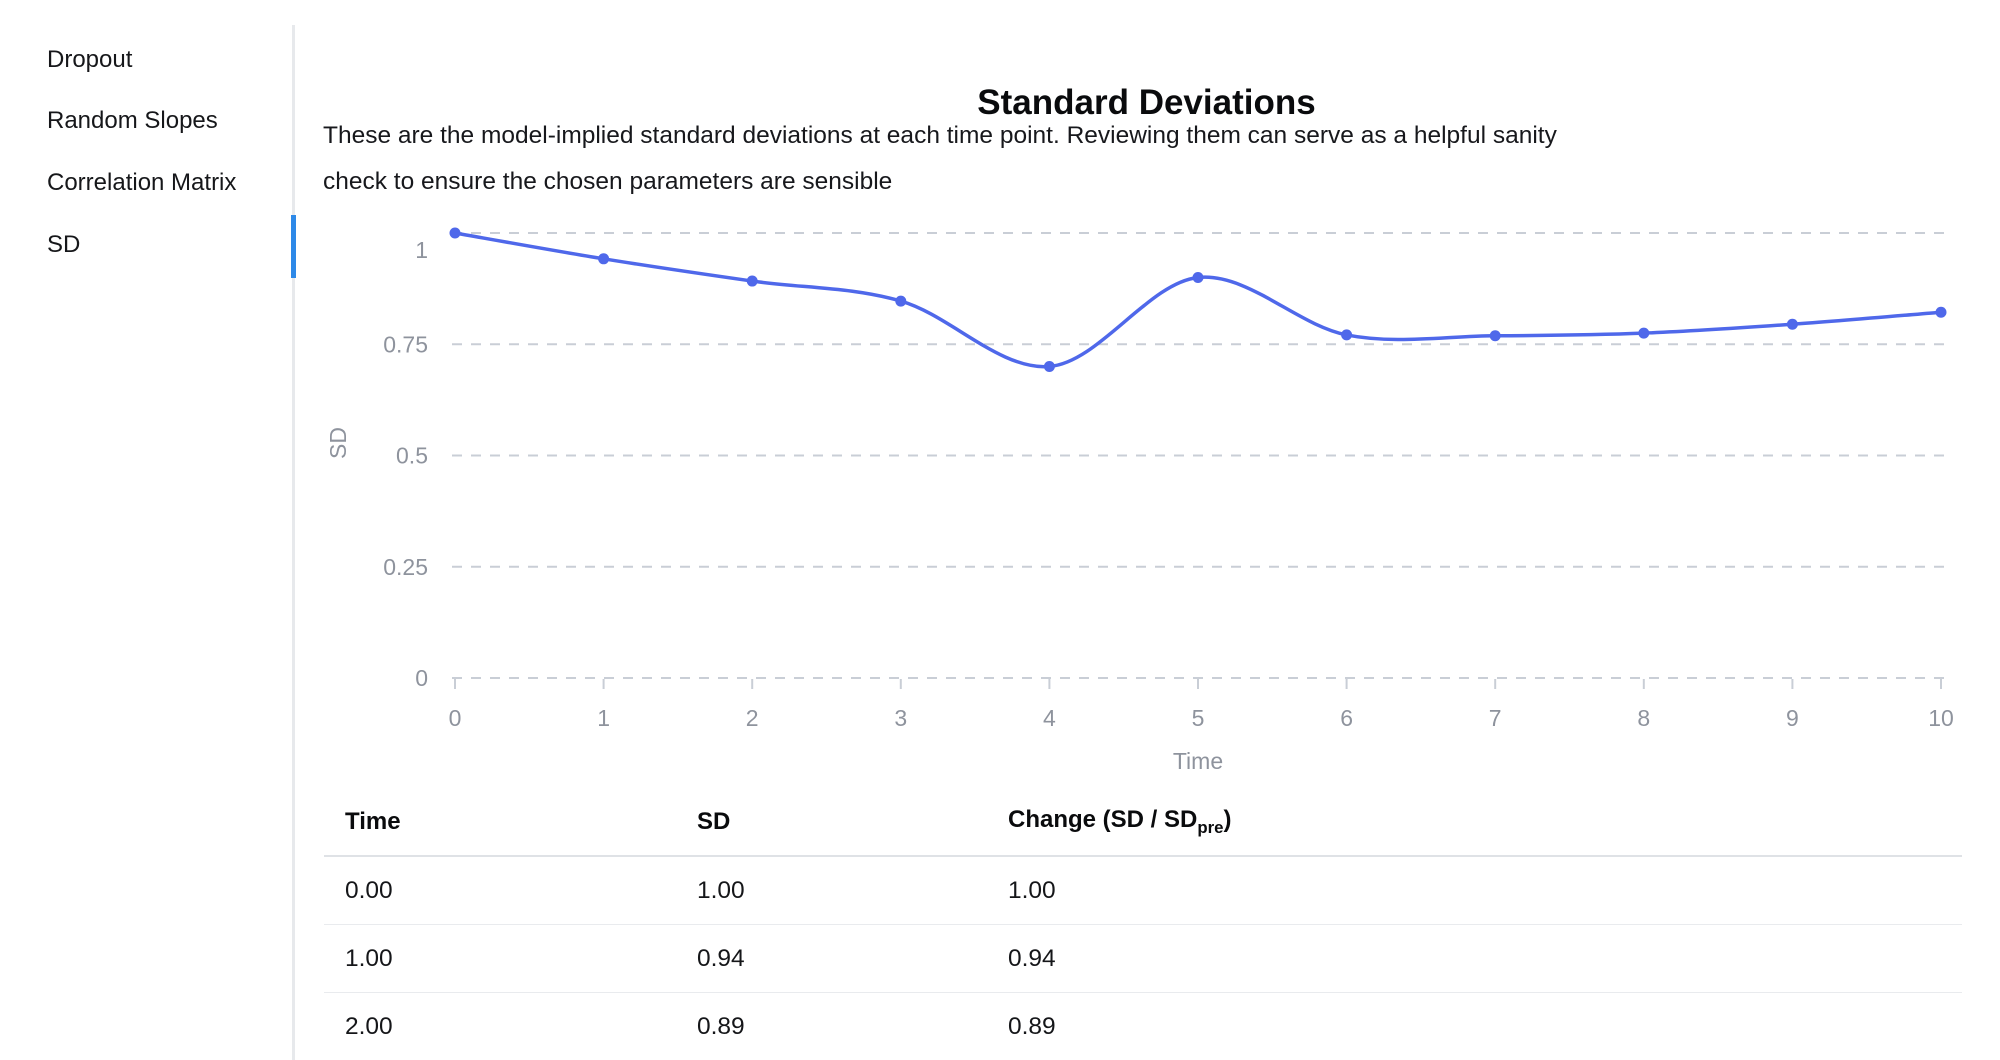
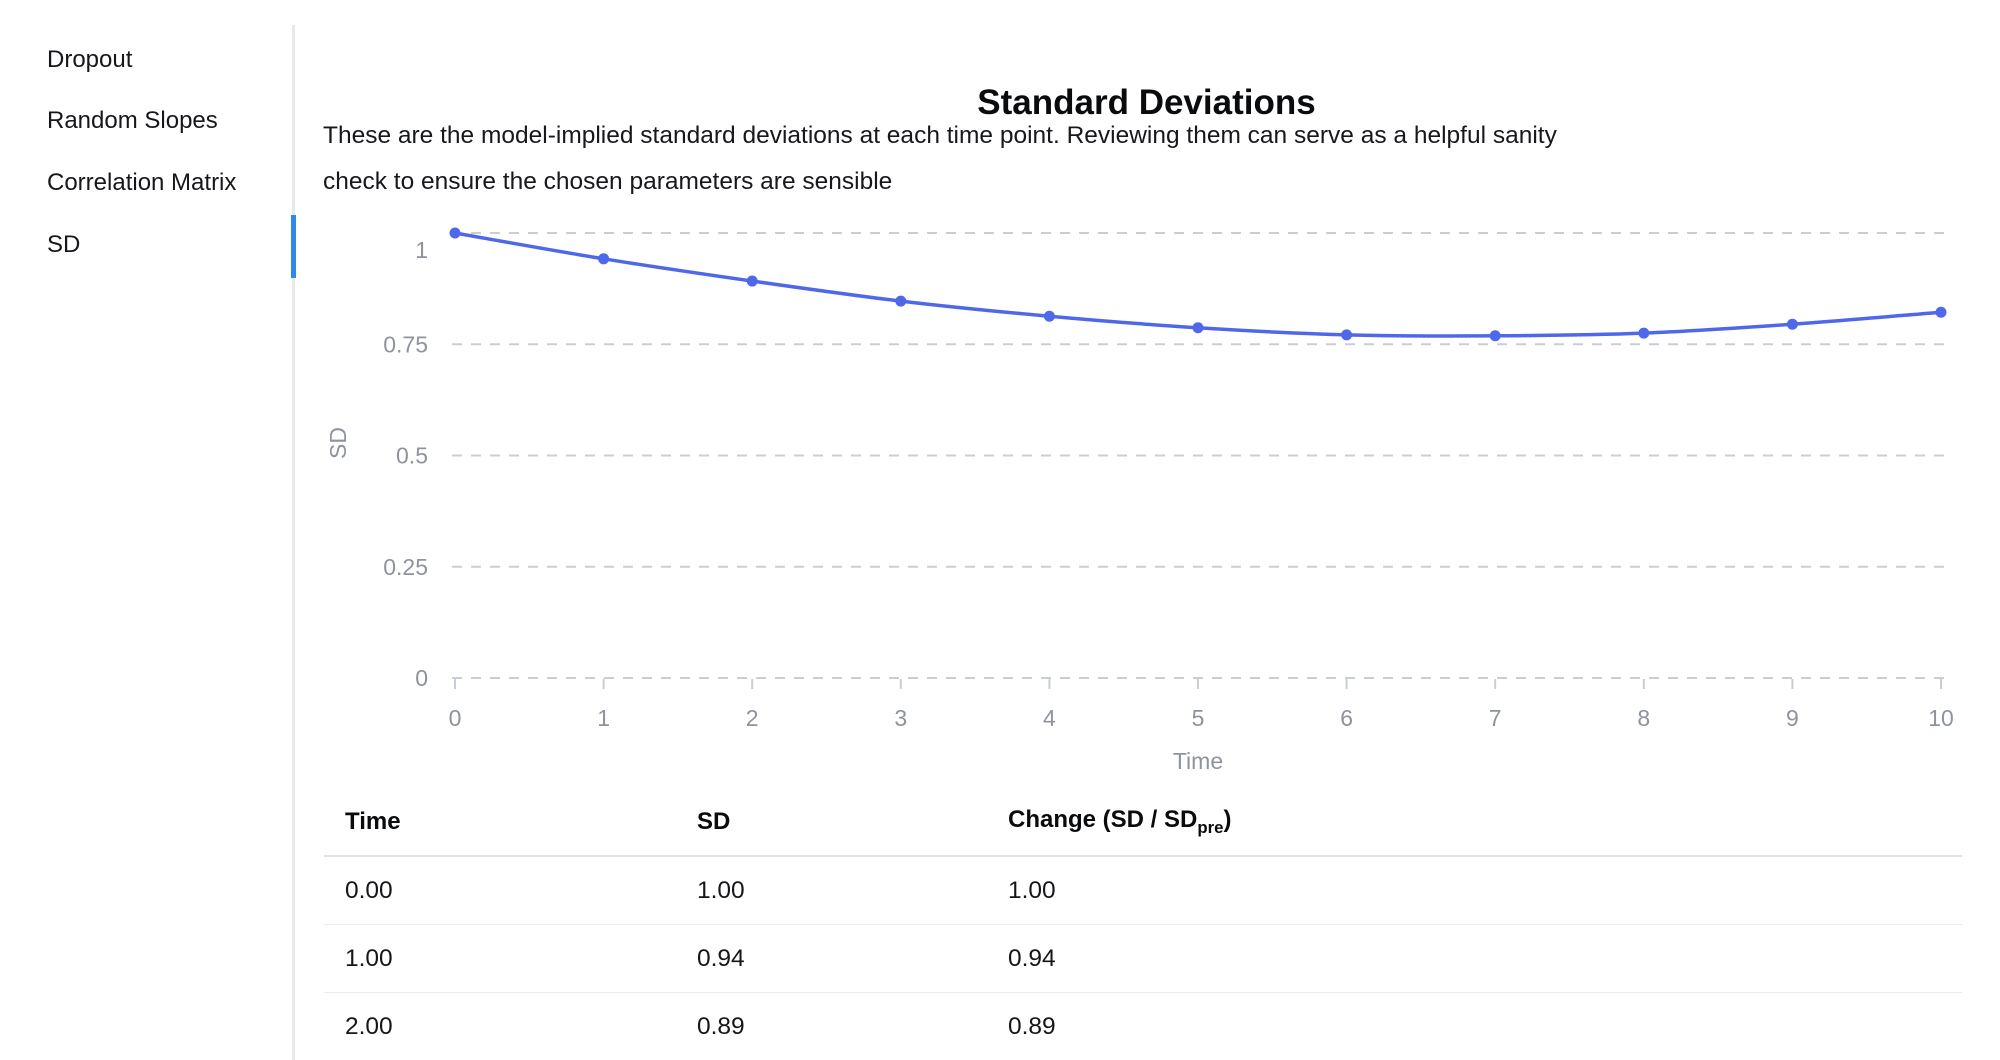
4: 0.7 -> 0.8
5: 0.9 -> 0.8
